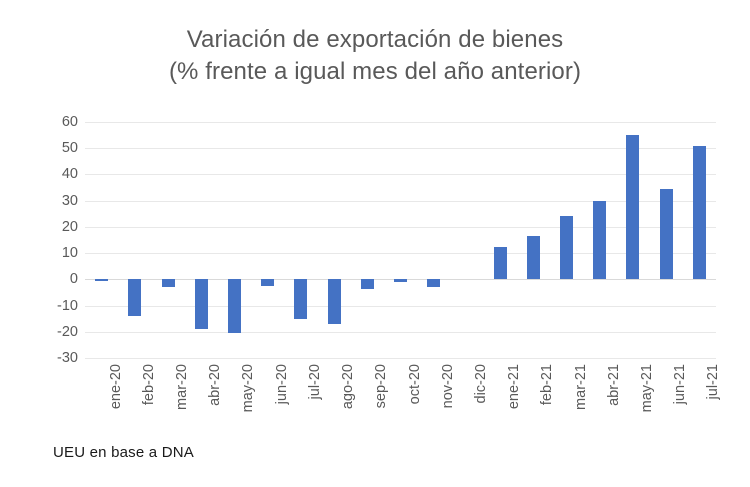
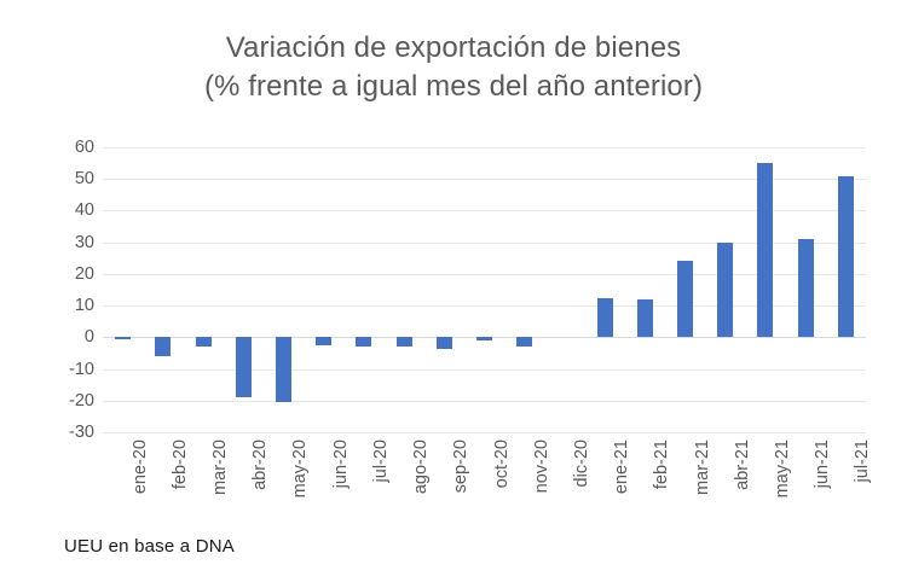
feb-20: -14 -> -6
jul-20: -15 -> -3
ago-20: -17 -> -3
feb-21: 16 -> 12
jun-21: 34 -> 31
